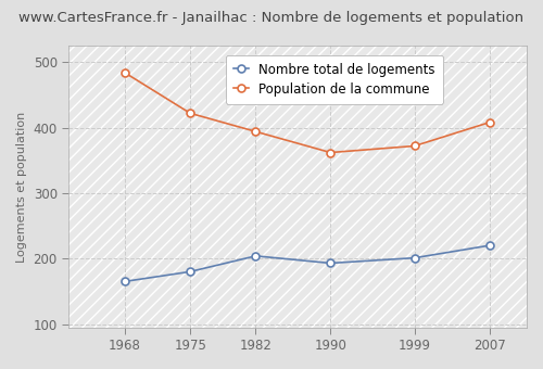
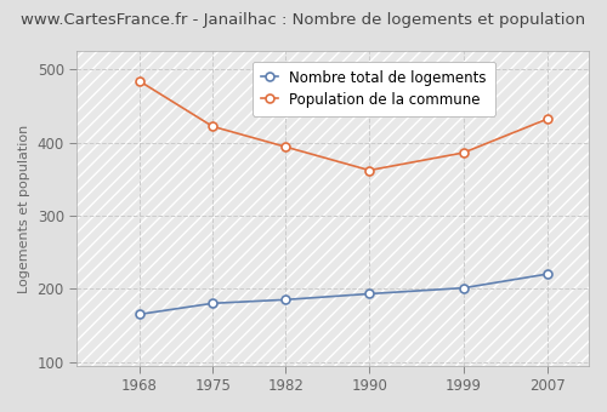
Nombre total de logements/1982: 204 -> 185
Population de la commune/1999: 372 -> 386
Population de la commune/2007: 408 -> 432
